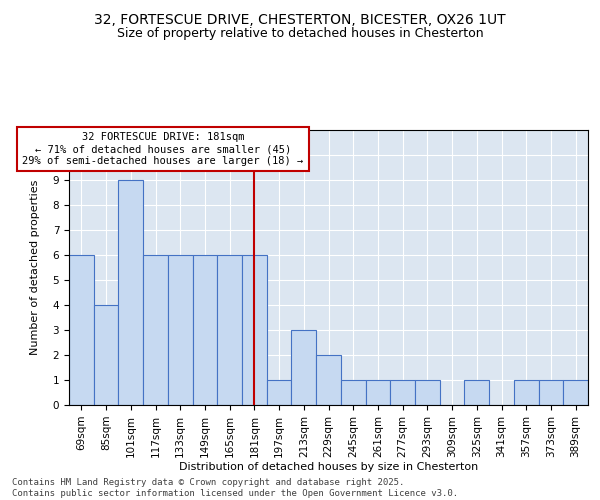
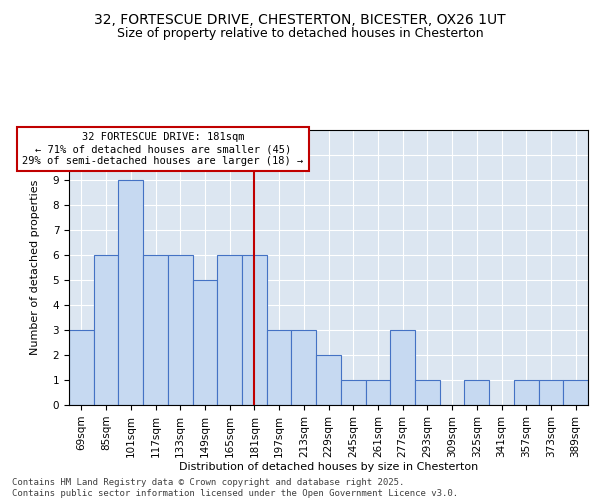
69sqm: 6 -> 3
85sqm: 4 -> 6
149sqm: 6 -> 5
197sqm: 1 -> 3
277sqm: 1 -> 3
